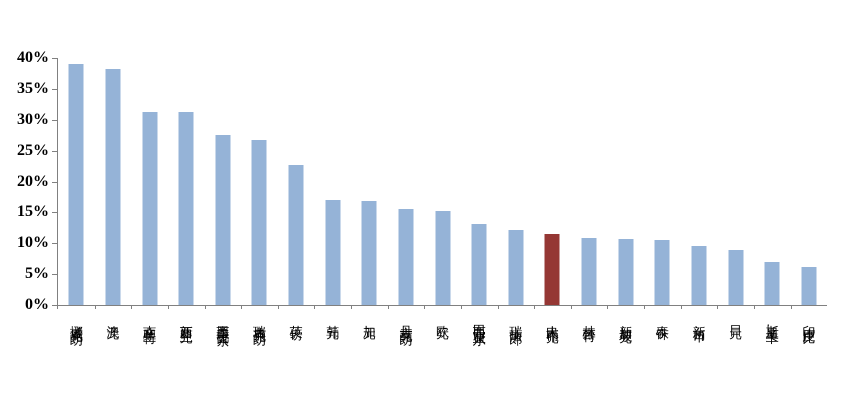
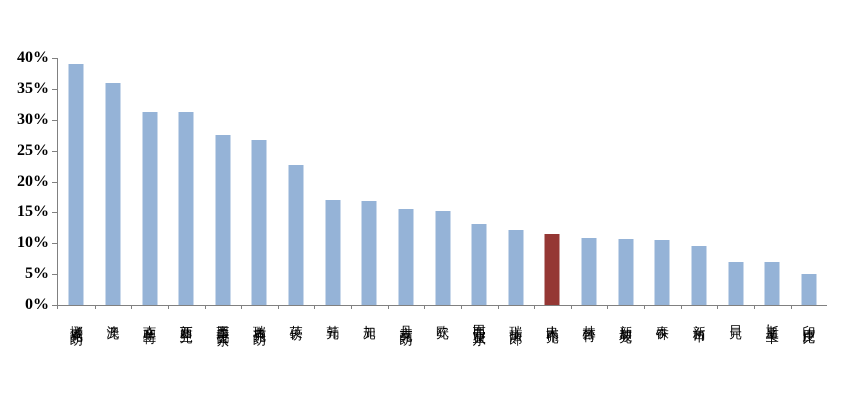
澳元: 38% -> 36%
日元: 9% -> 7%
印度卢比: 6% -> 5%
